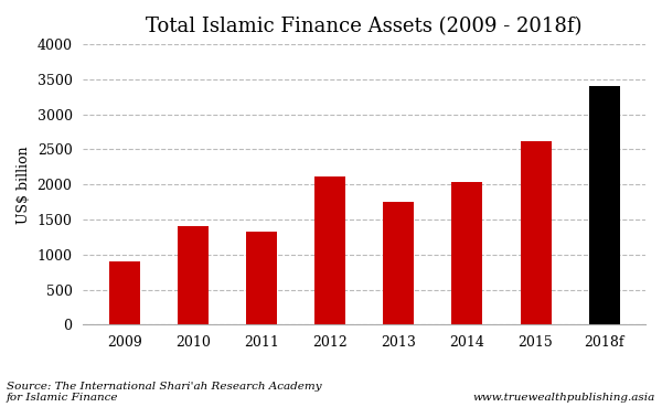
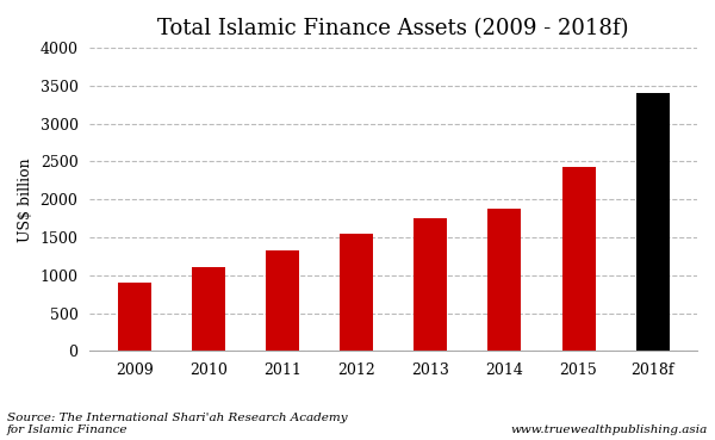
2010: 1400 -> 1100
2012: 2120 -> 1540
2014: 2040 -> 1880
2015: 2620 -> 2430
